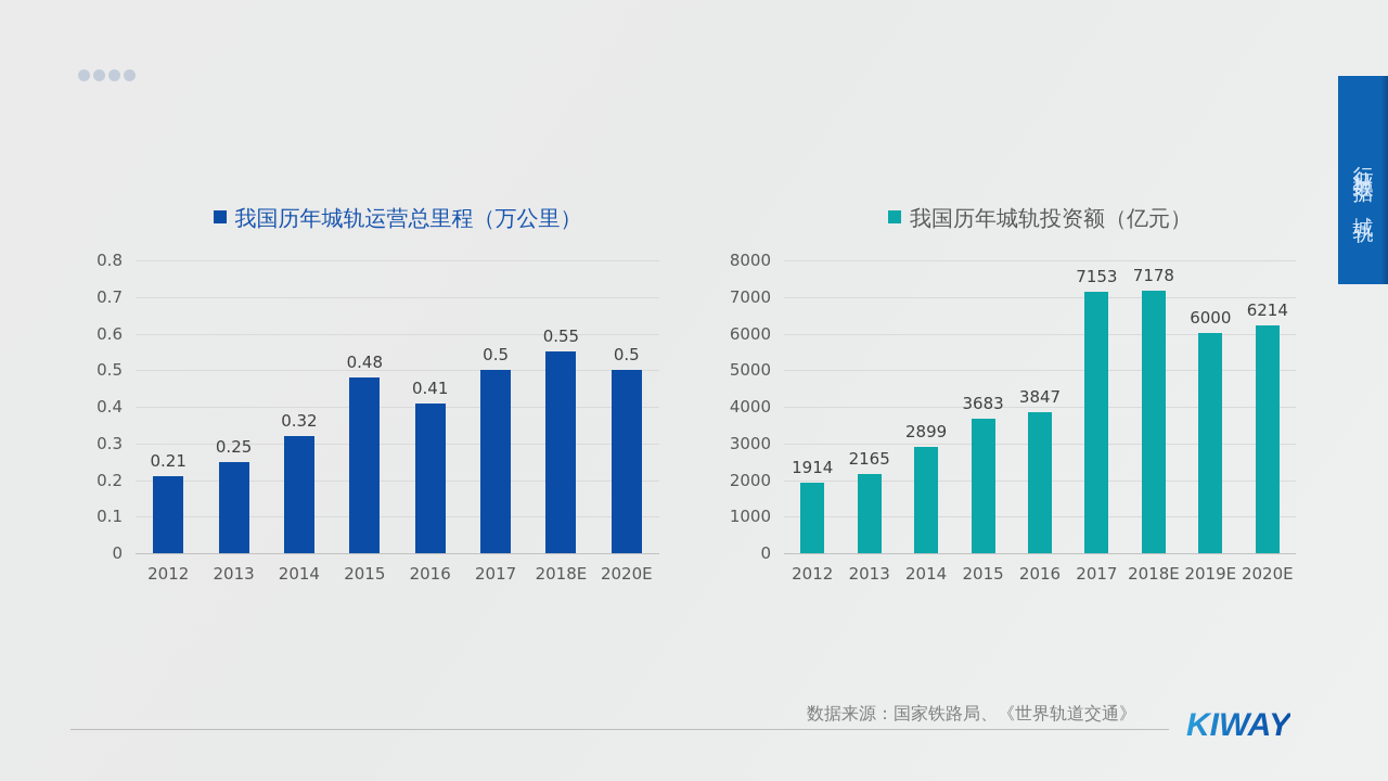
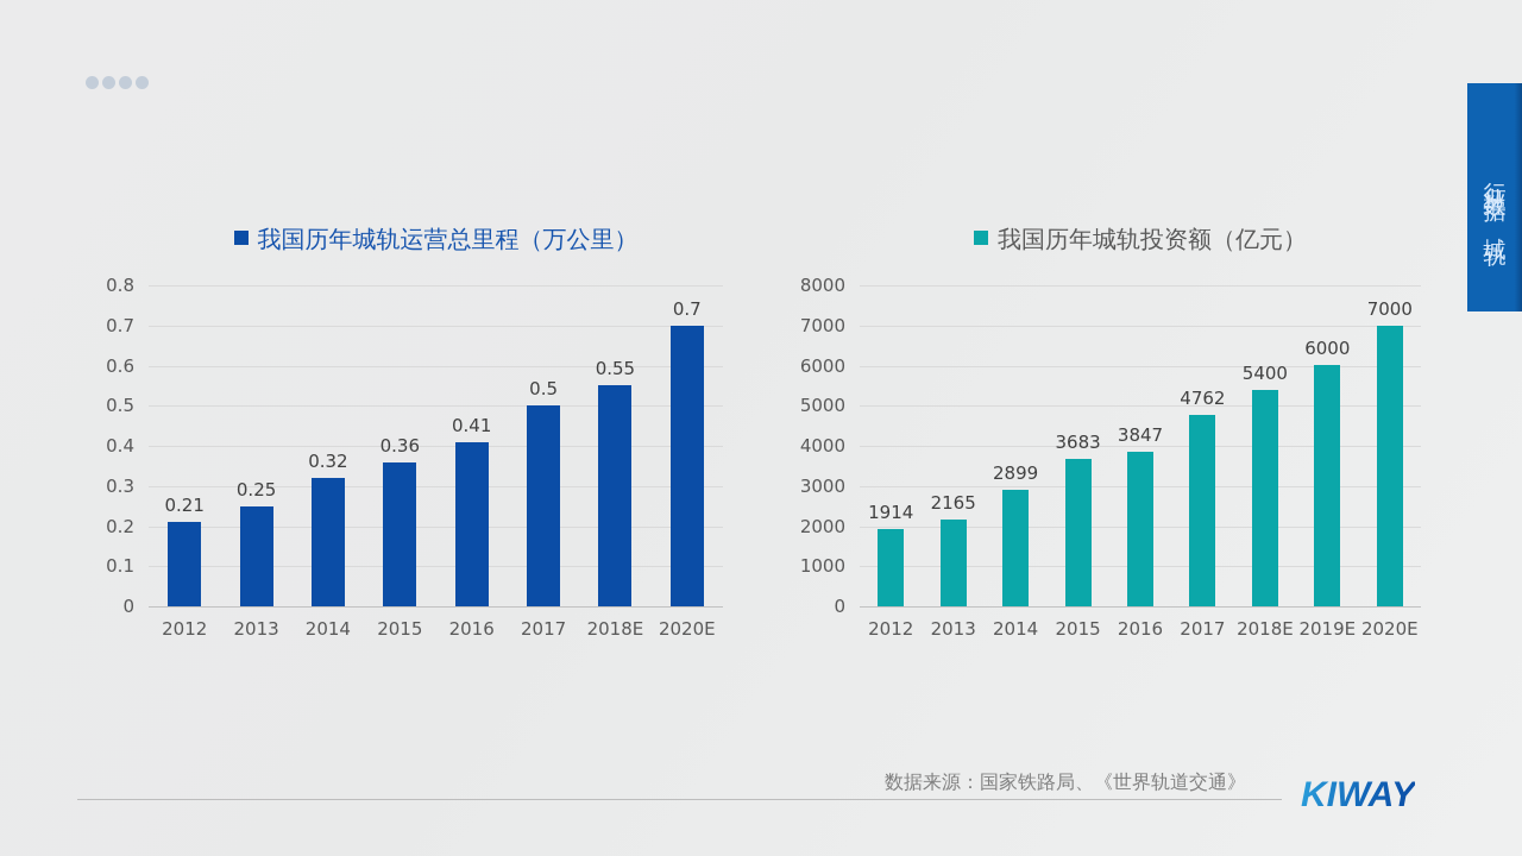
我国历年城轨运营总里程（万公里）/2015: 0.48 -> 0.36
我国历年城轨运营总里程（万公里）/2020E: 0.5 -> 0.7
我国历年城轨投资额（亿元）/2017: 7153 -> 4762
我国历年城轨投资额（亿元）/2018E: 7178 -> 5400
我国历年城轨投资额（亿元）/2020E: 6214 -> 7000
